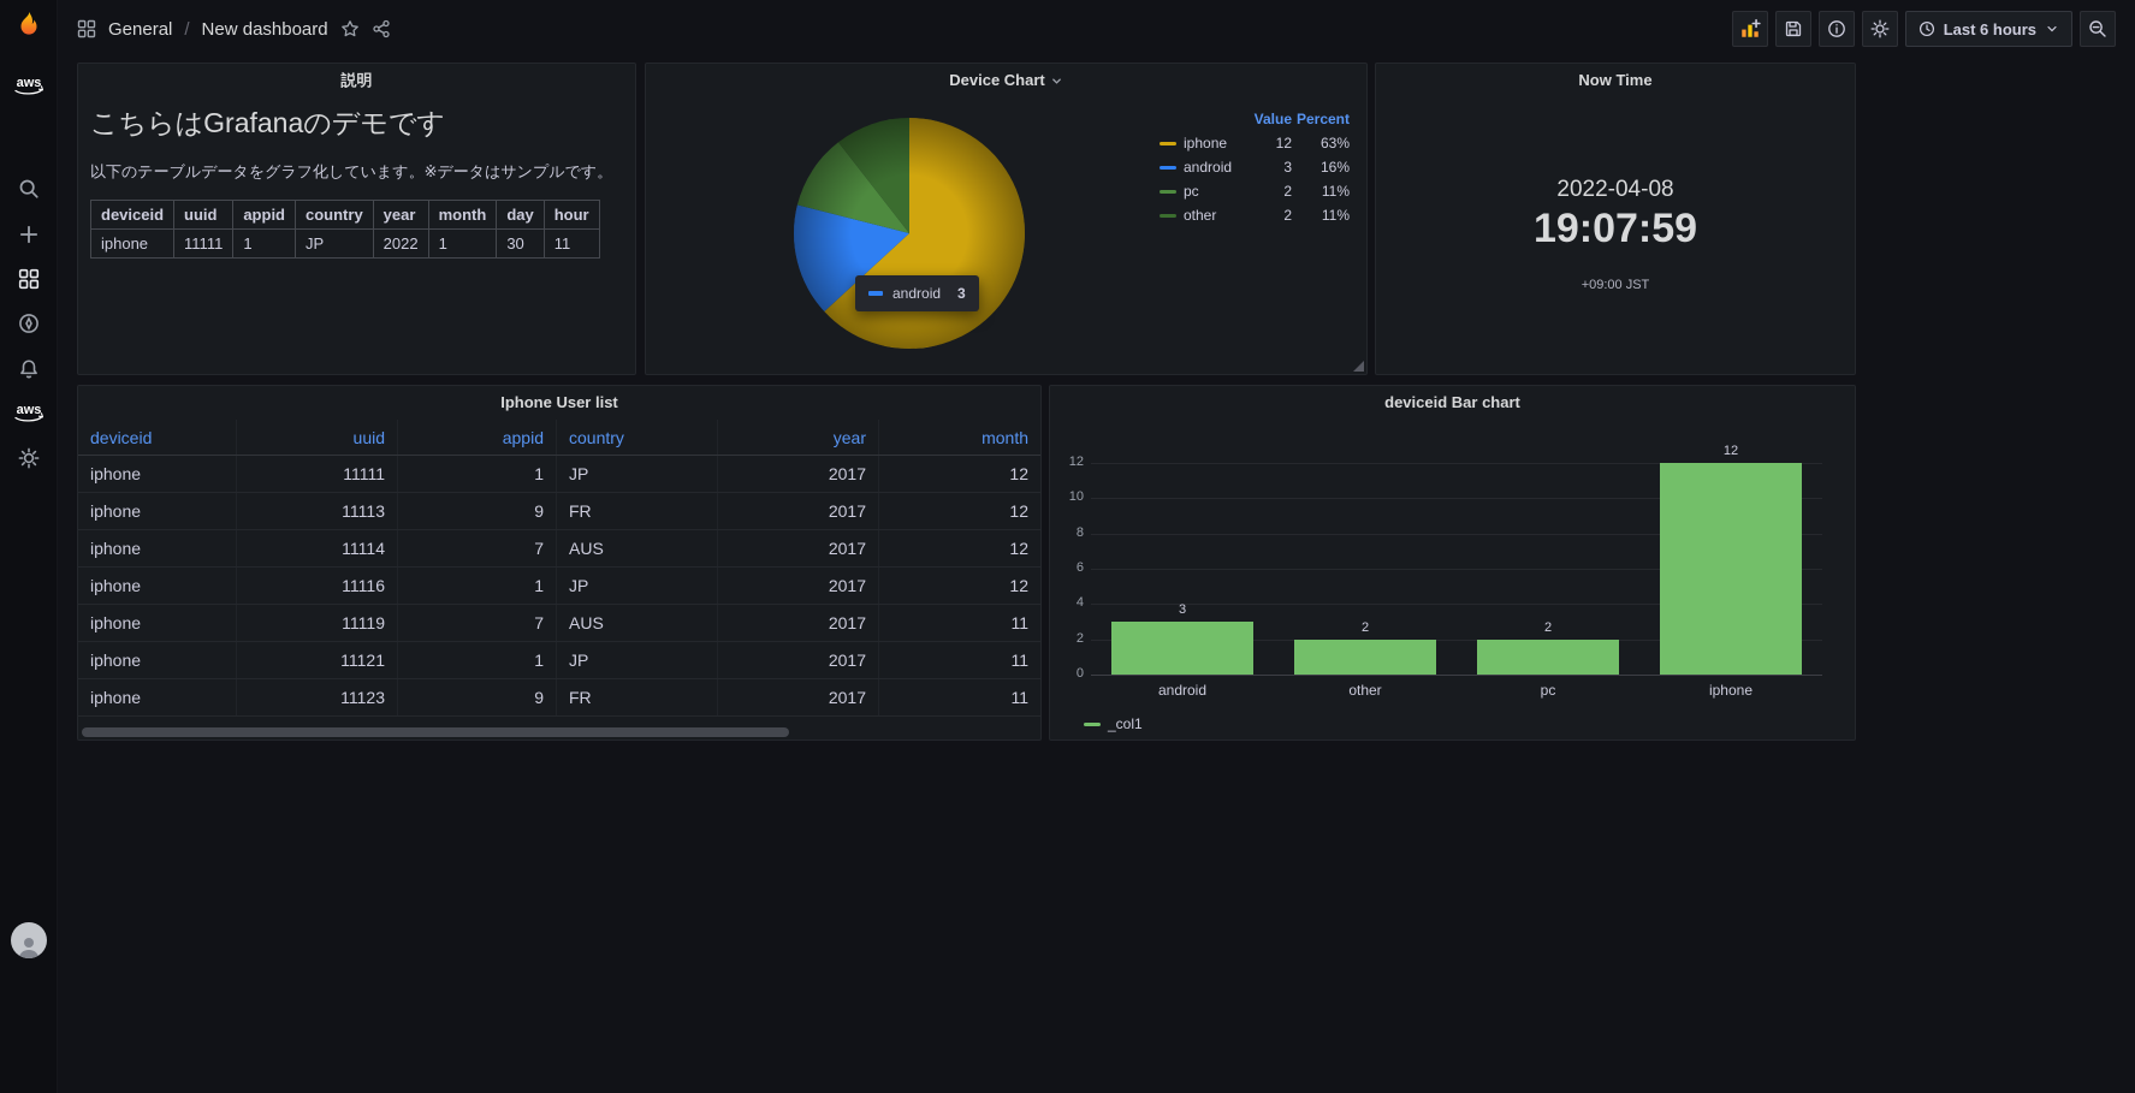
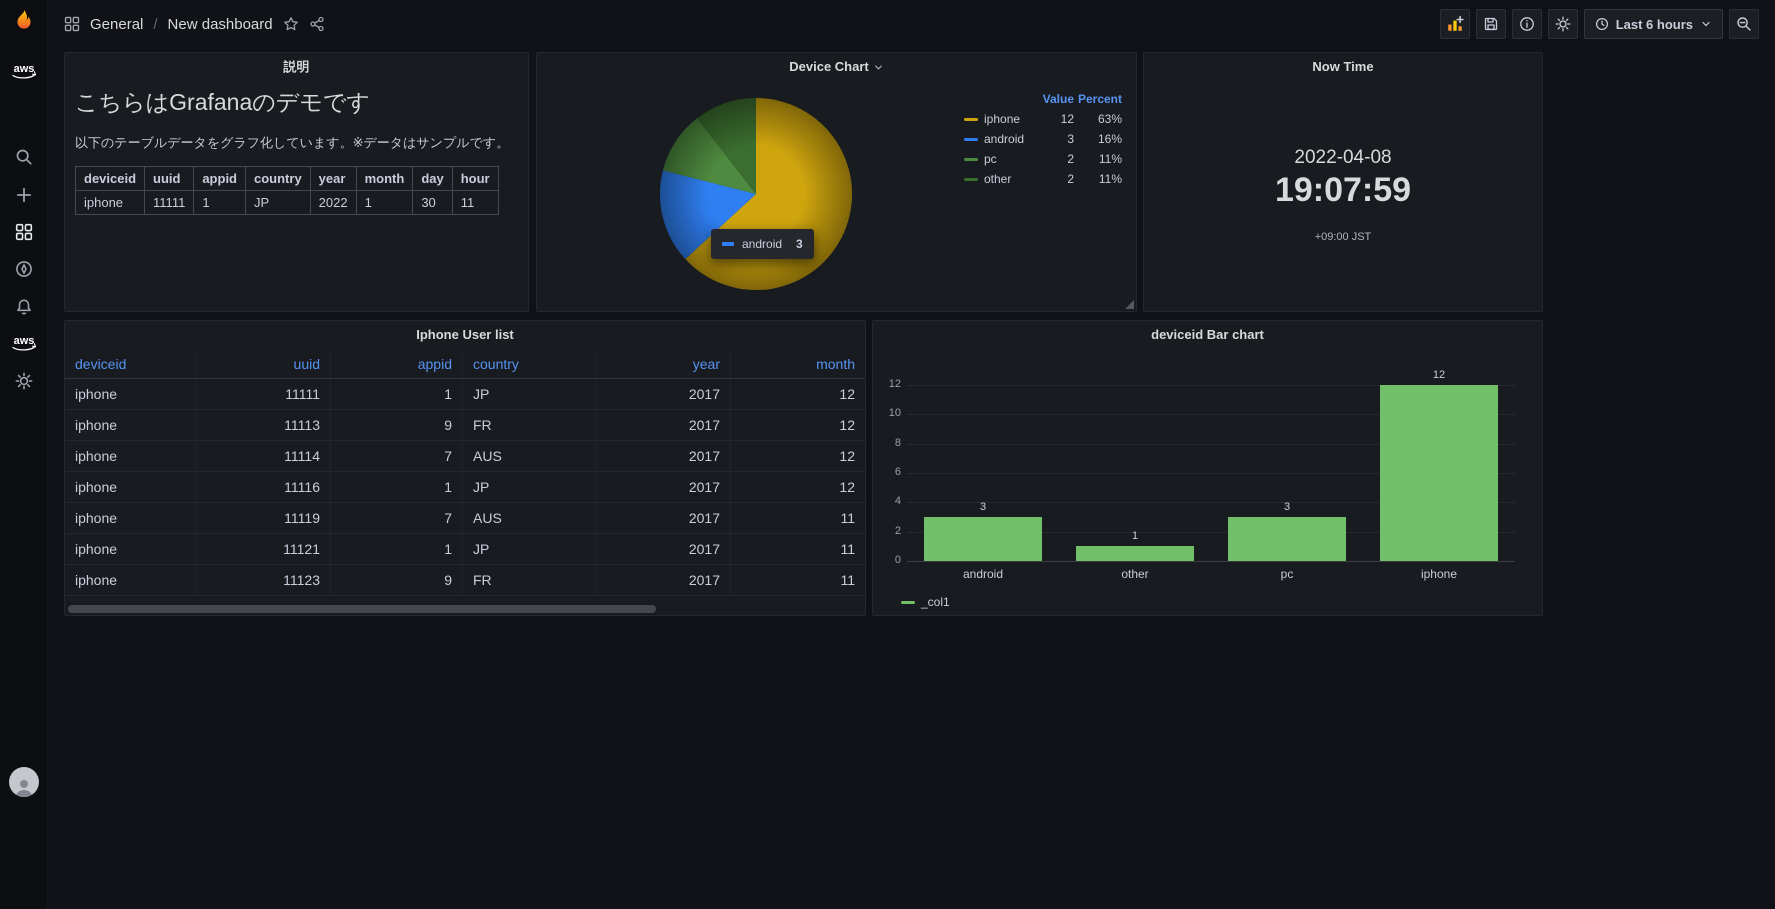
deviceid Bar chart/other: 2 -> 1
deviceid Bar chart/pc: 2 -> 3
